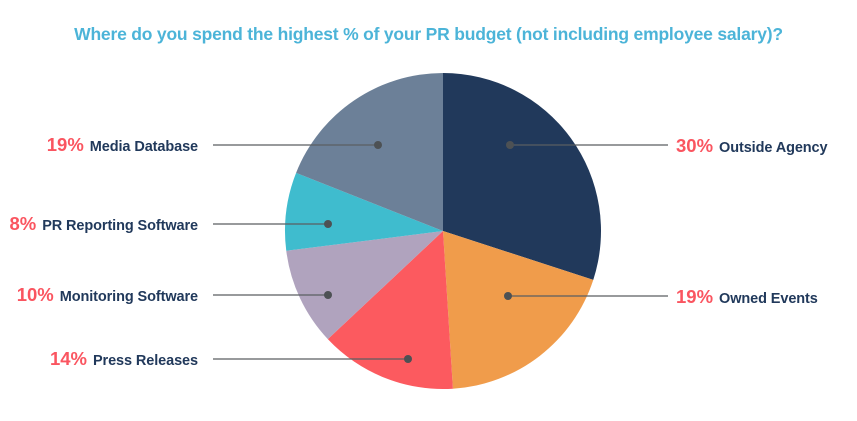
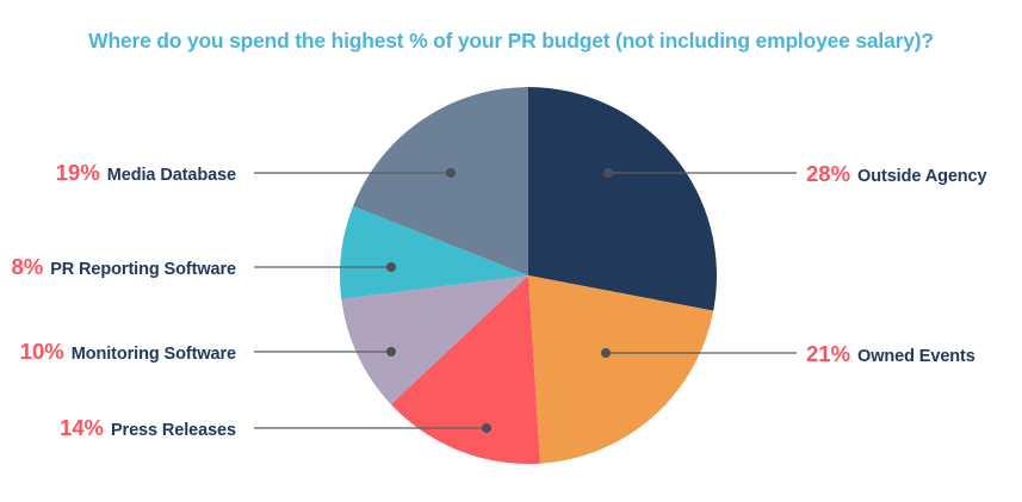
Outside Agency: 30% -> 28%
Owned Events: 19% -> 21%
